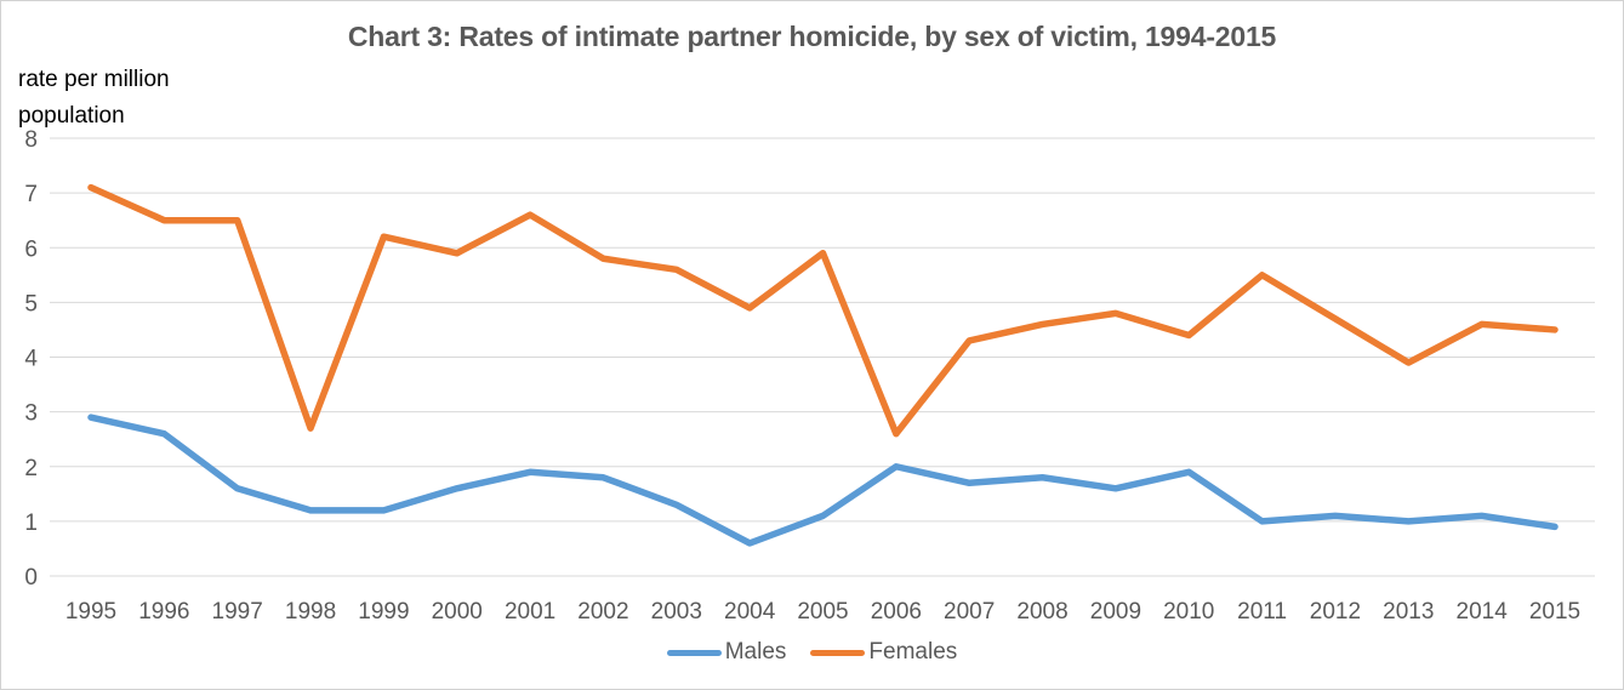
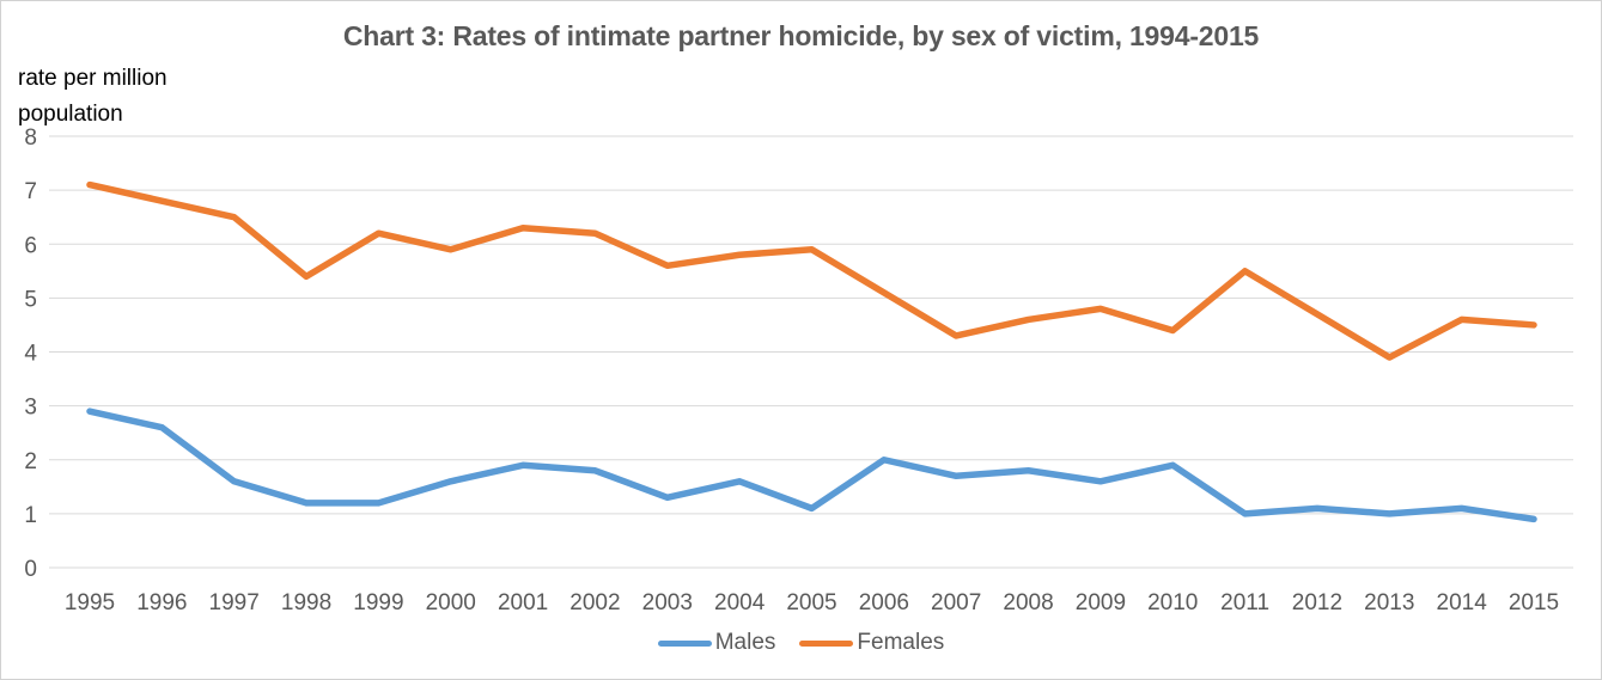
Females/1996: 6.5 -> 6.8
Females/1998: 2.7 -> 5.4
Females/2001: 6.6 -> 6.3
Females/2002: 5.8 -> 6.2
Males/2004: 0.6 -> 1.6
Females/2004: 4.9 -> 5.8
Females/2006: 2.6 -> 5.1
